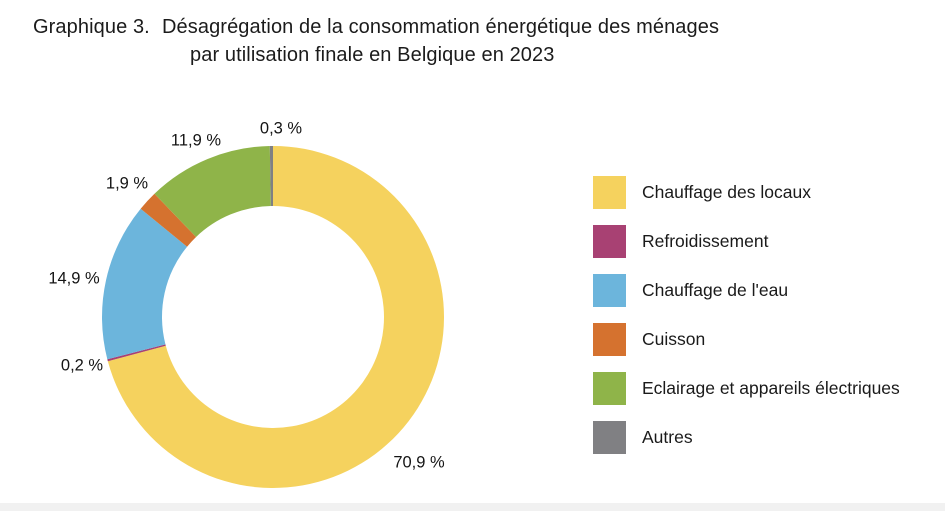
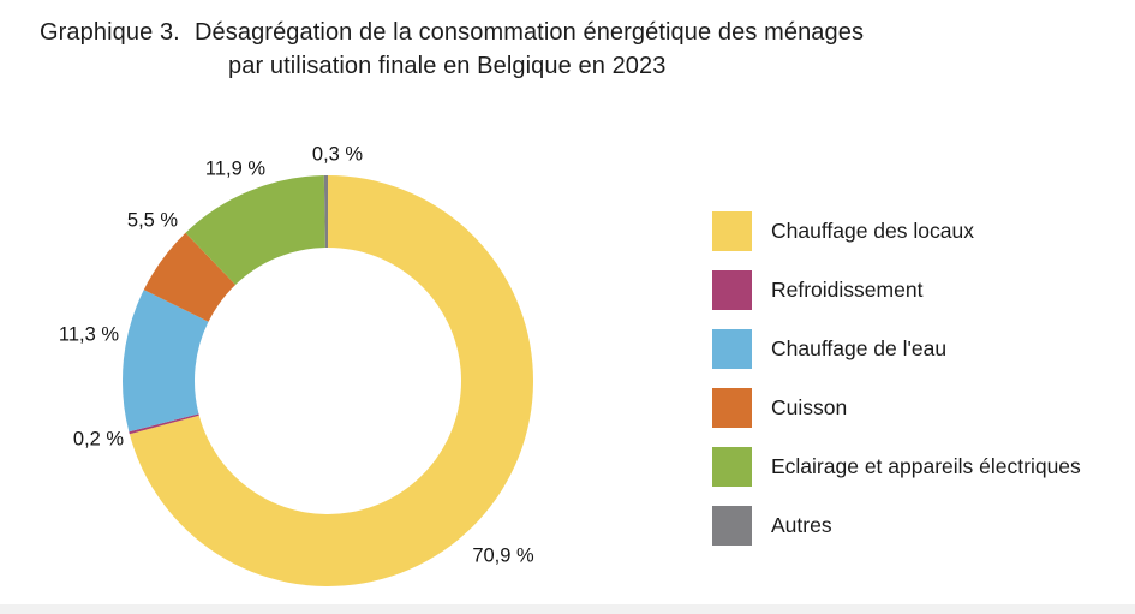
Chauffage de l'eau: 14,9 -> 11,3
Cuisson: 1,9 -> 5,5
